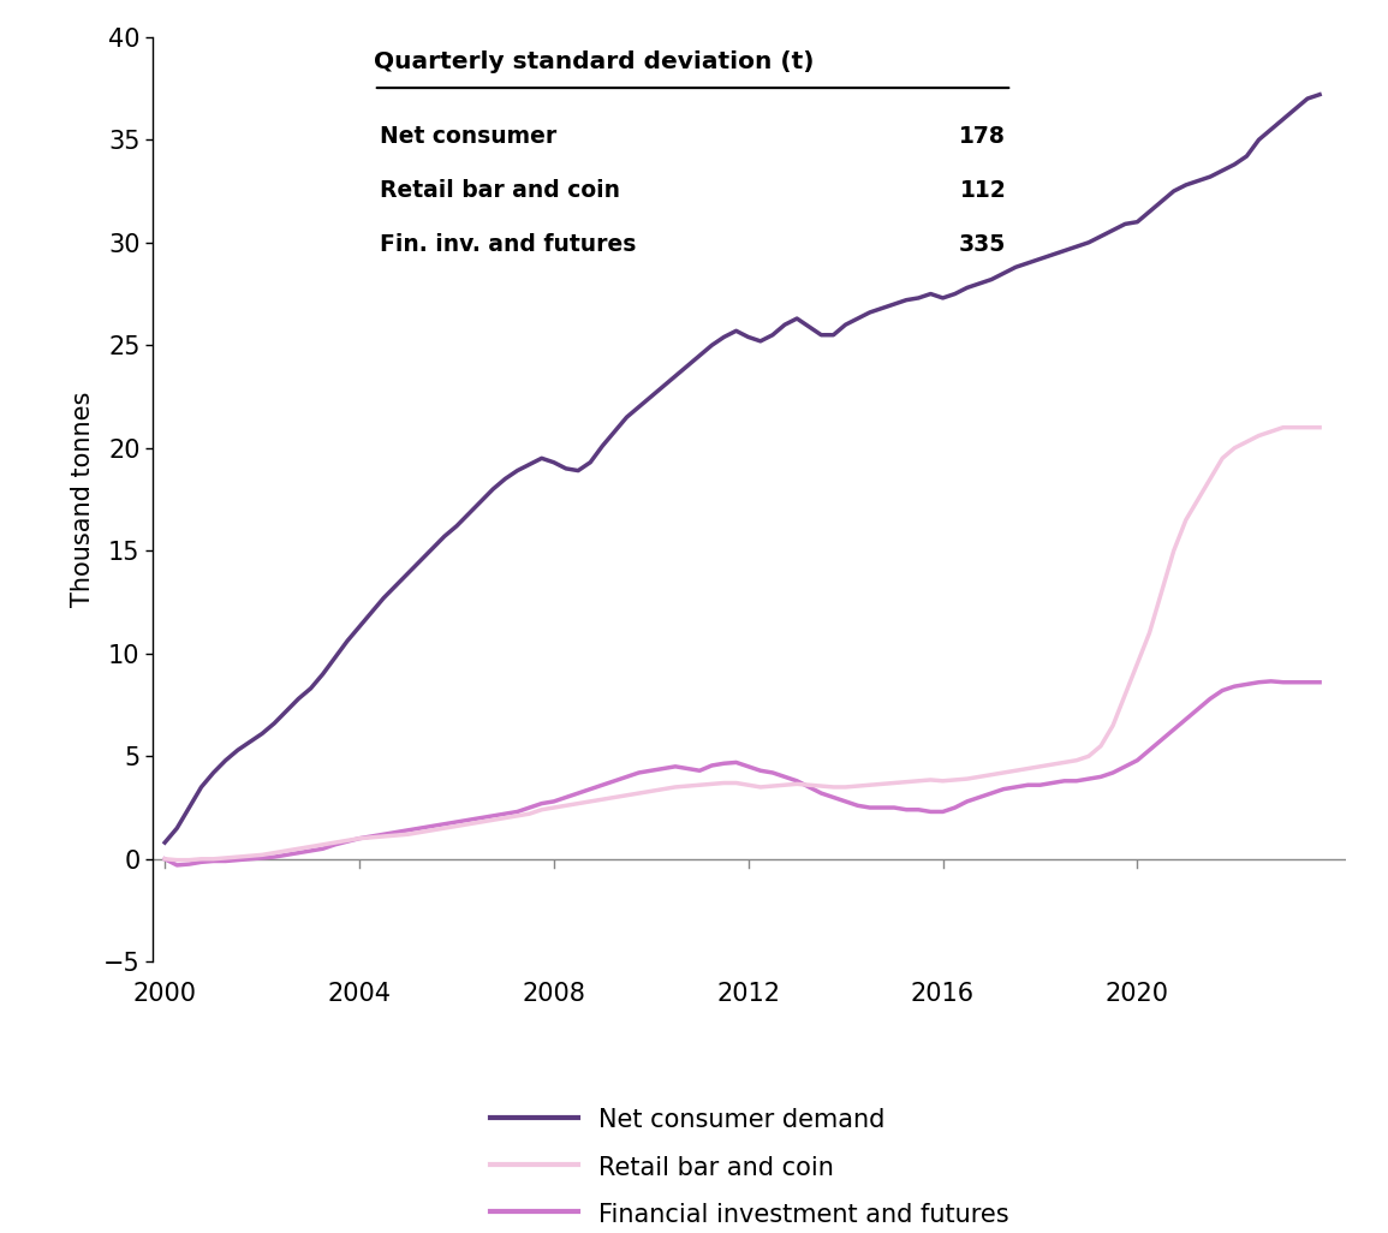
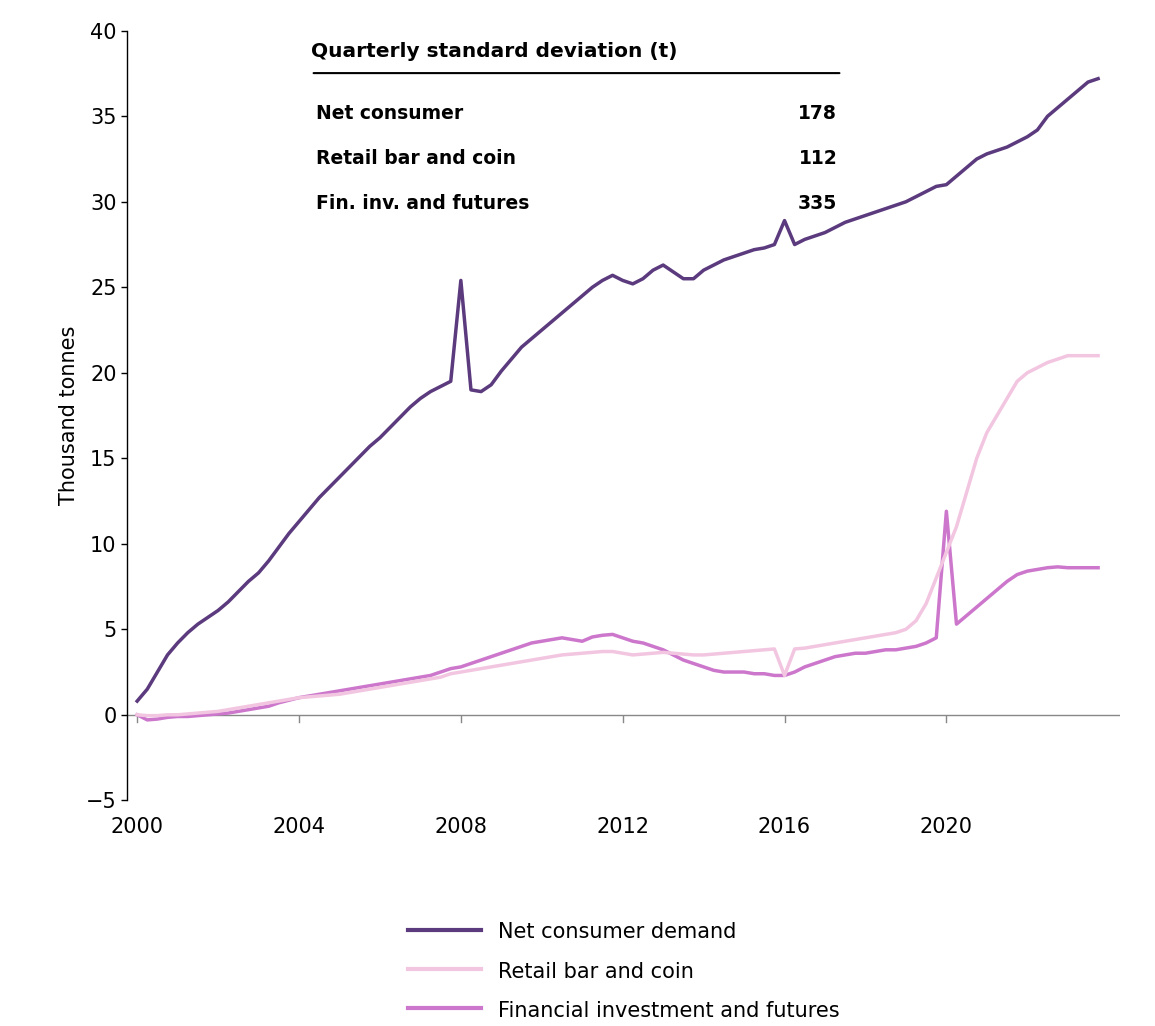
Net consumer demand/2008: 19.3 -> 25.4
Net consumer demand/2016: 27.3 -> 28.9
Retail bar and coin/2016: 3.8 -> 2.3
Financial investment and futures/2020: 4.8 -> 11.9
